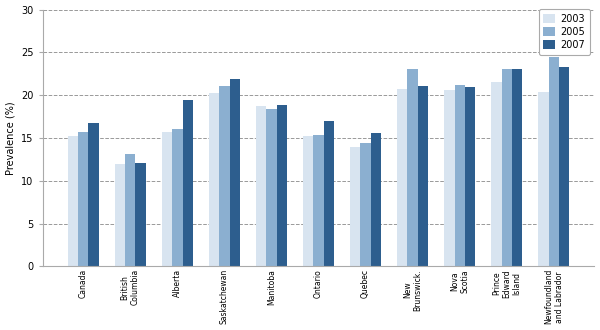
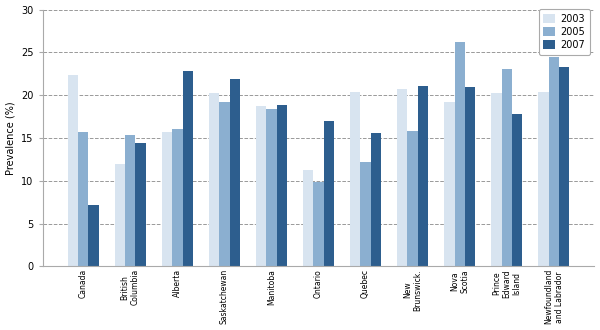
2003/Canada: 15.2 -> 22.4
2007/Canada: 16.7 -> 7.2
2005/British Columbia: 13.1 -> 15.4
2007/British Columbia: 12.1 -> 14.4
2007/Alberta: 19.4 -> 22.8
2005/Saskatchewan: 21.1 -> 19.2
2003/Ontario: 15.2 -> 11.2
2005/Ontario: 15.4 -> 9.8
2003/Quebec: 13.9 -> 20.4
2005/Quebec: 14.4 -> 12.2
2005/New Brunswick.: 23.0 -> 15.8
2003/Nova Scotia: 20.6 -> 19.2
2005/Nova Scotia: 21.2 -> 26.2
2003/Prince Edward Island: 21.5 -> 20.2
2007/Prince Edward Island: 23.0 -> 17.8
